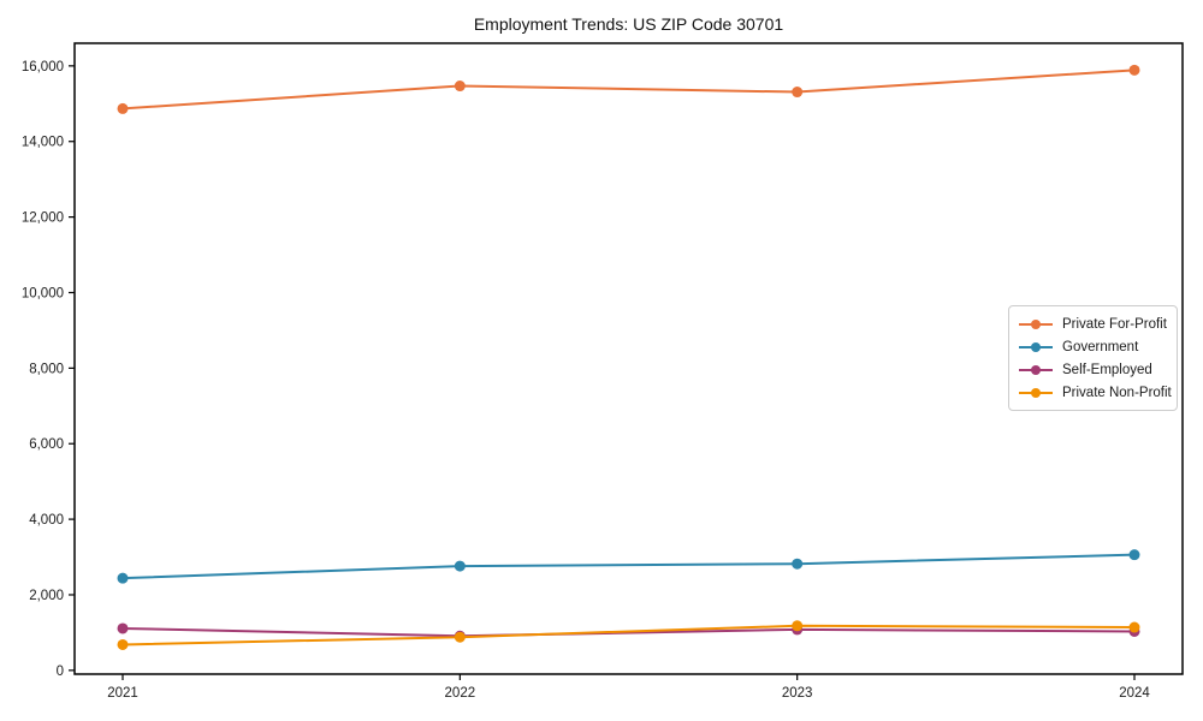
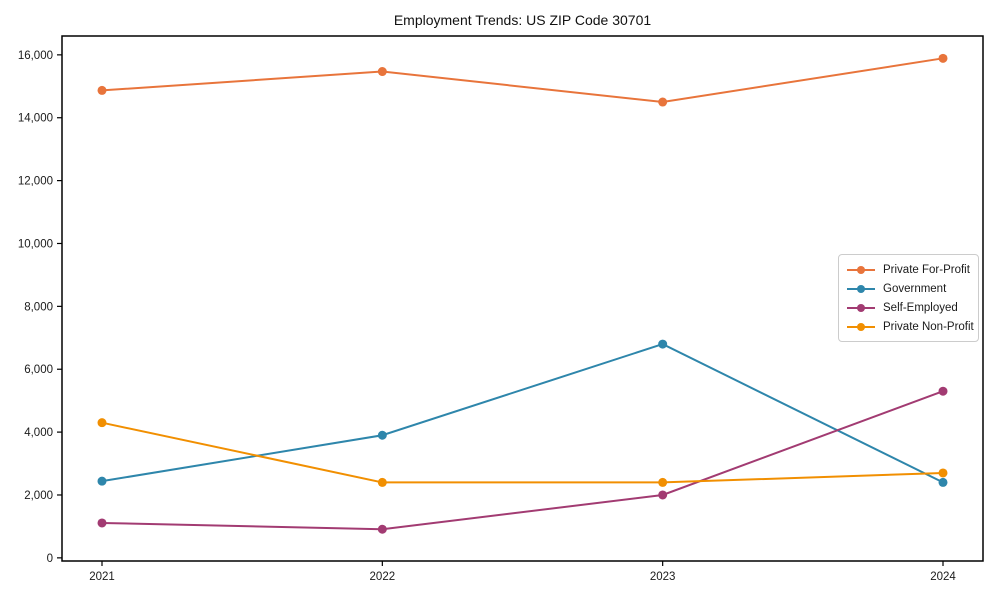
Private Non-Profit/2021: 700 -> 4300
Government/2022: 2800 -> 3900
Private Non-Profit/2022: 900 -> 2400
Private For-Profit/2023: 15300 -> 14500
Government/2023: 2800 -> 6800
Self-Employed/2023: 1100 -> 2000
Private Non-Profit/2023: 1200 -> 2400
Government/2024: 3100 -> 2400
Self-Employed/2024: 1000 -> 5300
Private Non-Profit/2024: 1100 -> 2700
